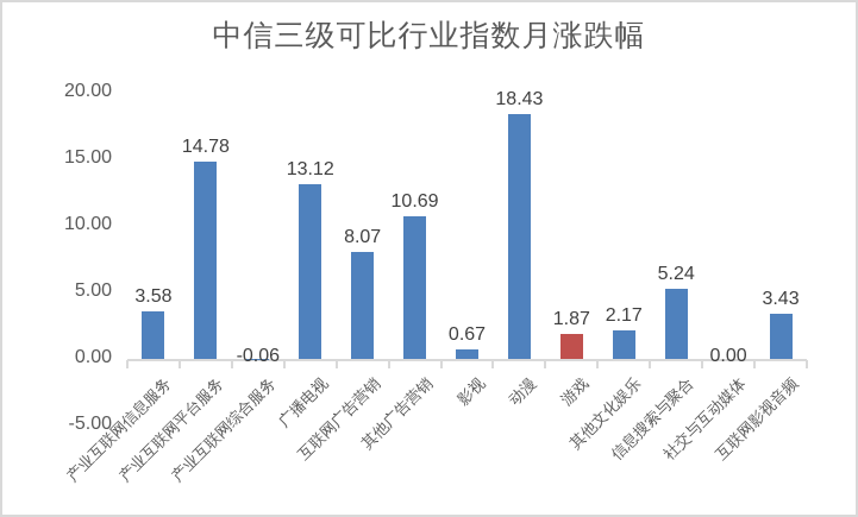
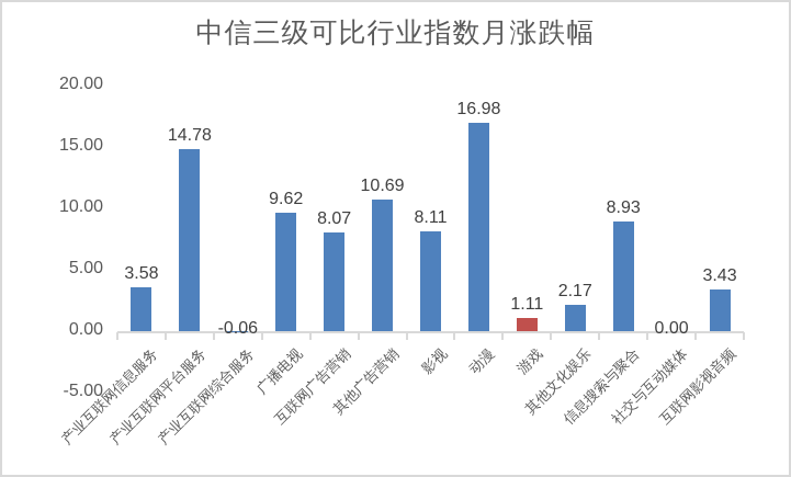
广播电视: 13.12 -> 9.62
影视: 0.67 -> 8.11
动漫: 18.43 -> 16.98
游戏: 1.87 -> 1.11
信息搜索与聚合: 5.24 -> 8.93
